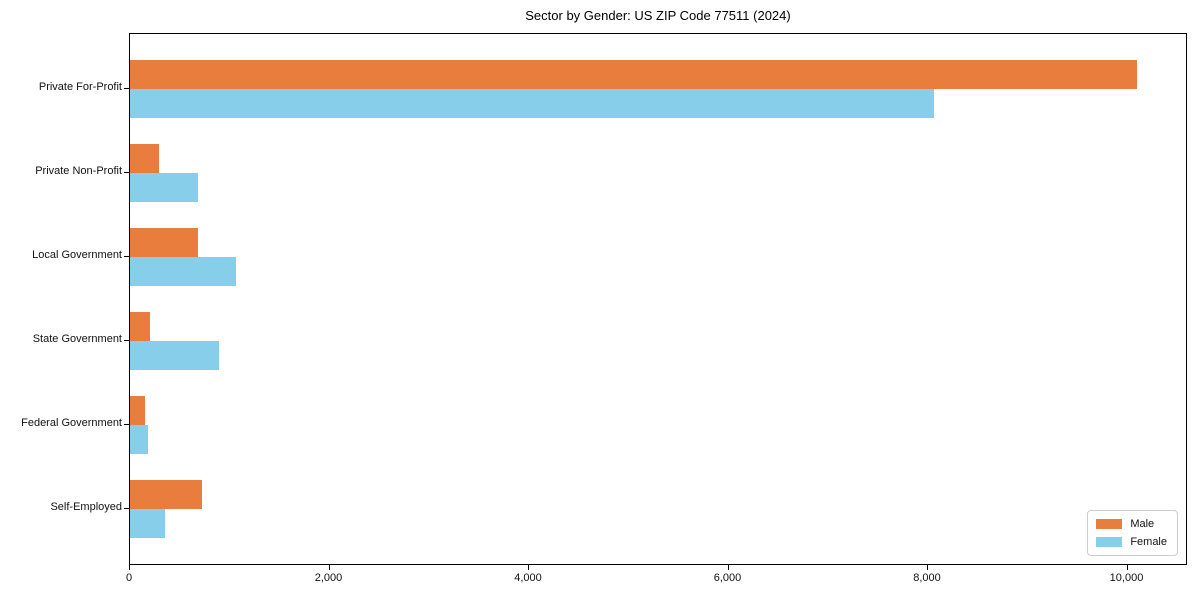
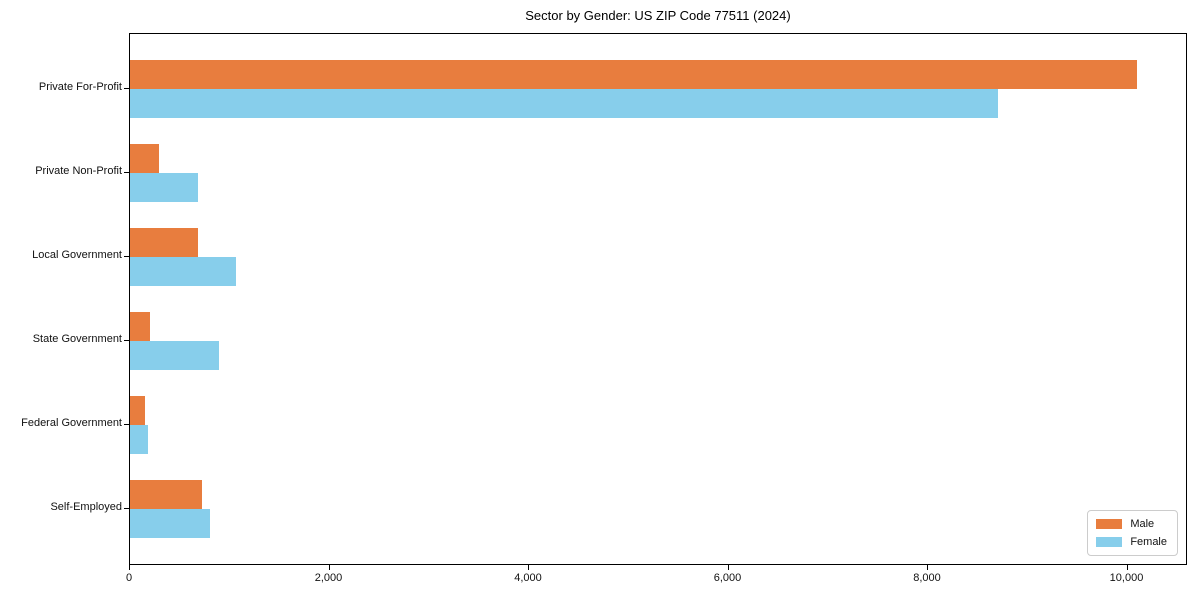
Female/Private For-Profit: 8100 -> 8700
Female/Self-Employed: 400 -> 800
